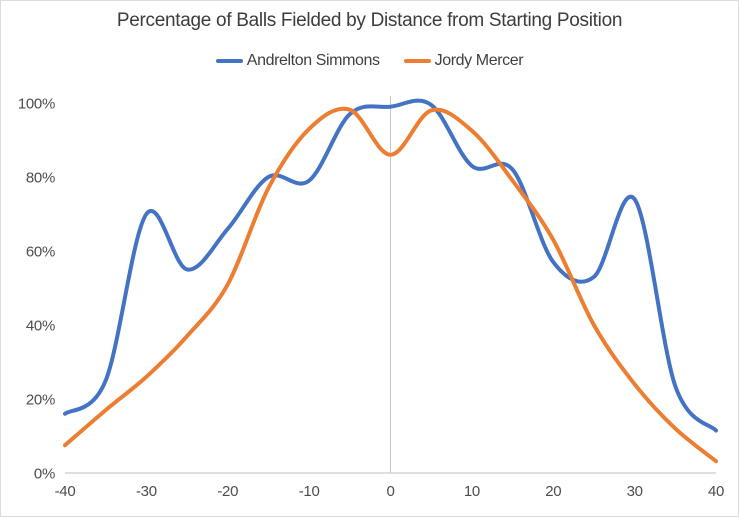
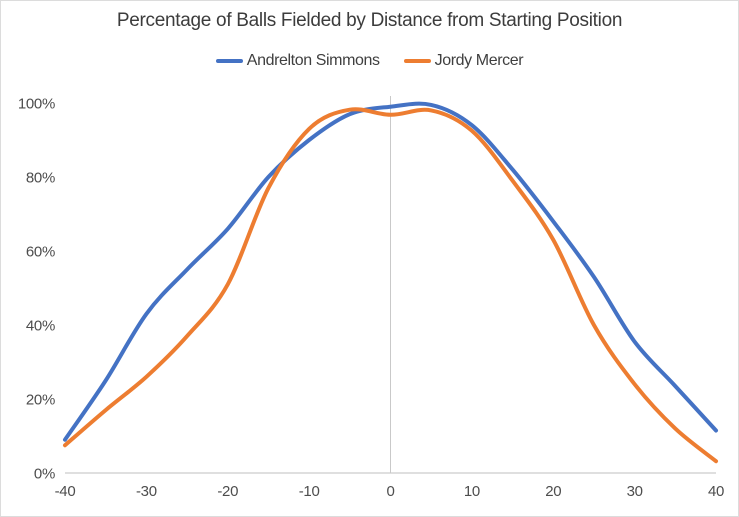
Andrelton Simmons/-40: 16% -> 9%
Andrelton Simmons/-30: 70% -> 43%
Andrelton Simmons/-10: 79% -> 90%
Jordy Mercer/0: 86% -> 97%
Andrelton Simmons/10: 83% -> 94%
Andrelton Simmons/20: 57% -> 68%
Andrelton Simmons/30: 74% -> 36%
